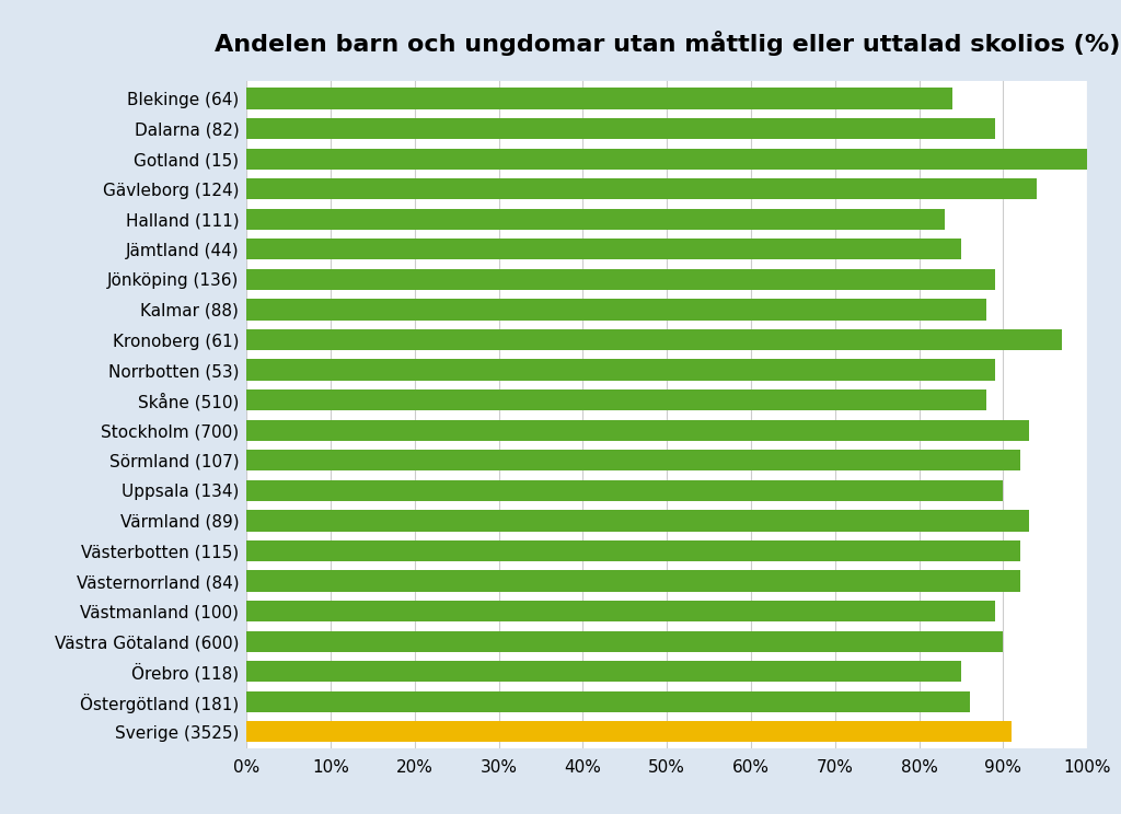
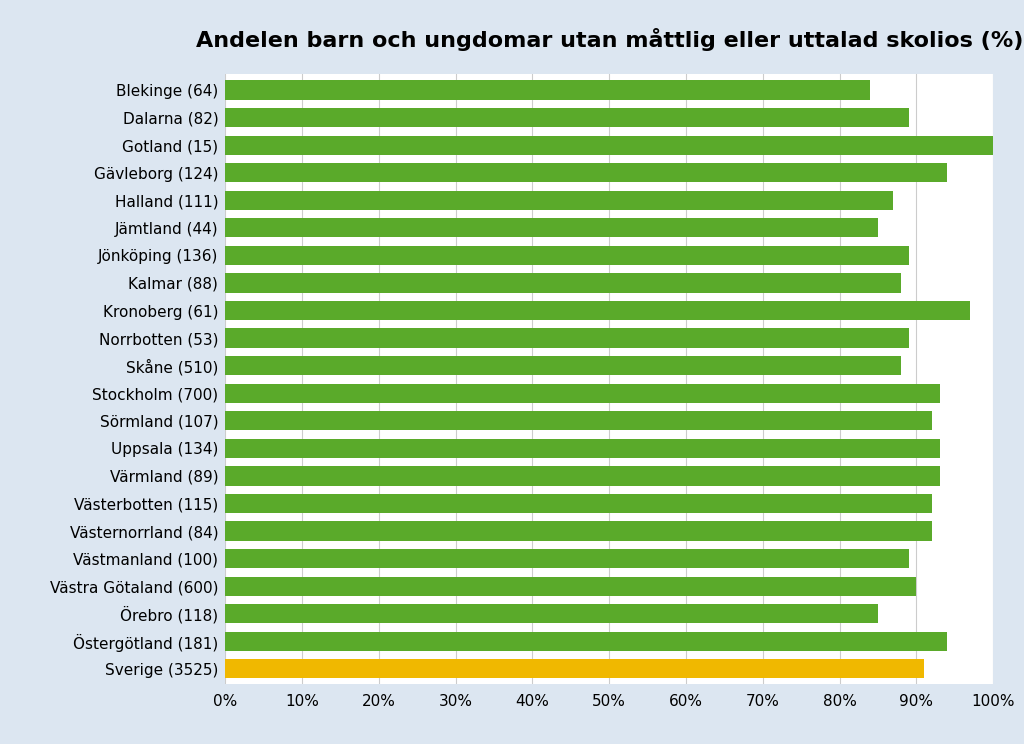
Halland (111): 83% -> 87%
Uppsala (134): 90% -> 93%
Östergötland (181): 86% -> 94%
